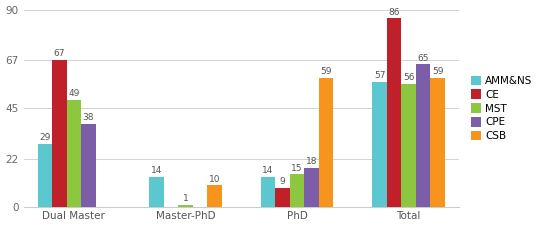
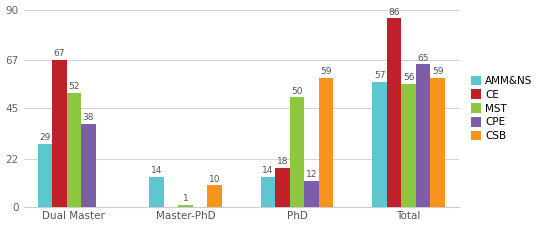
MST/Dual Master: 49 -> 52
CE/PhD: 9 -> 18
MST/PhD: 15 -> 50
CPE/PhD: 18 -> 12
